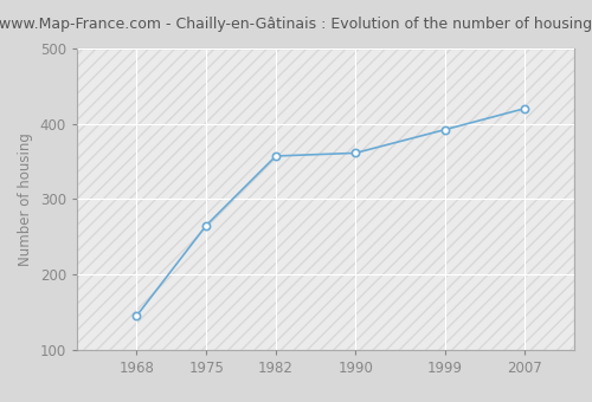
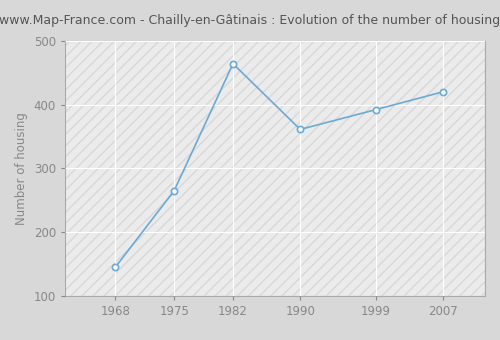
1982: 357 -> 464
